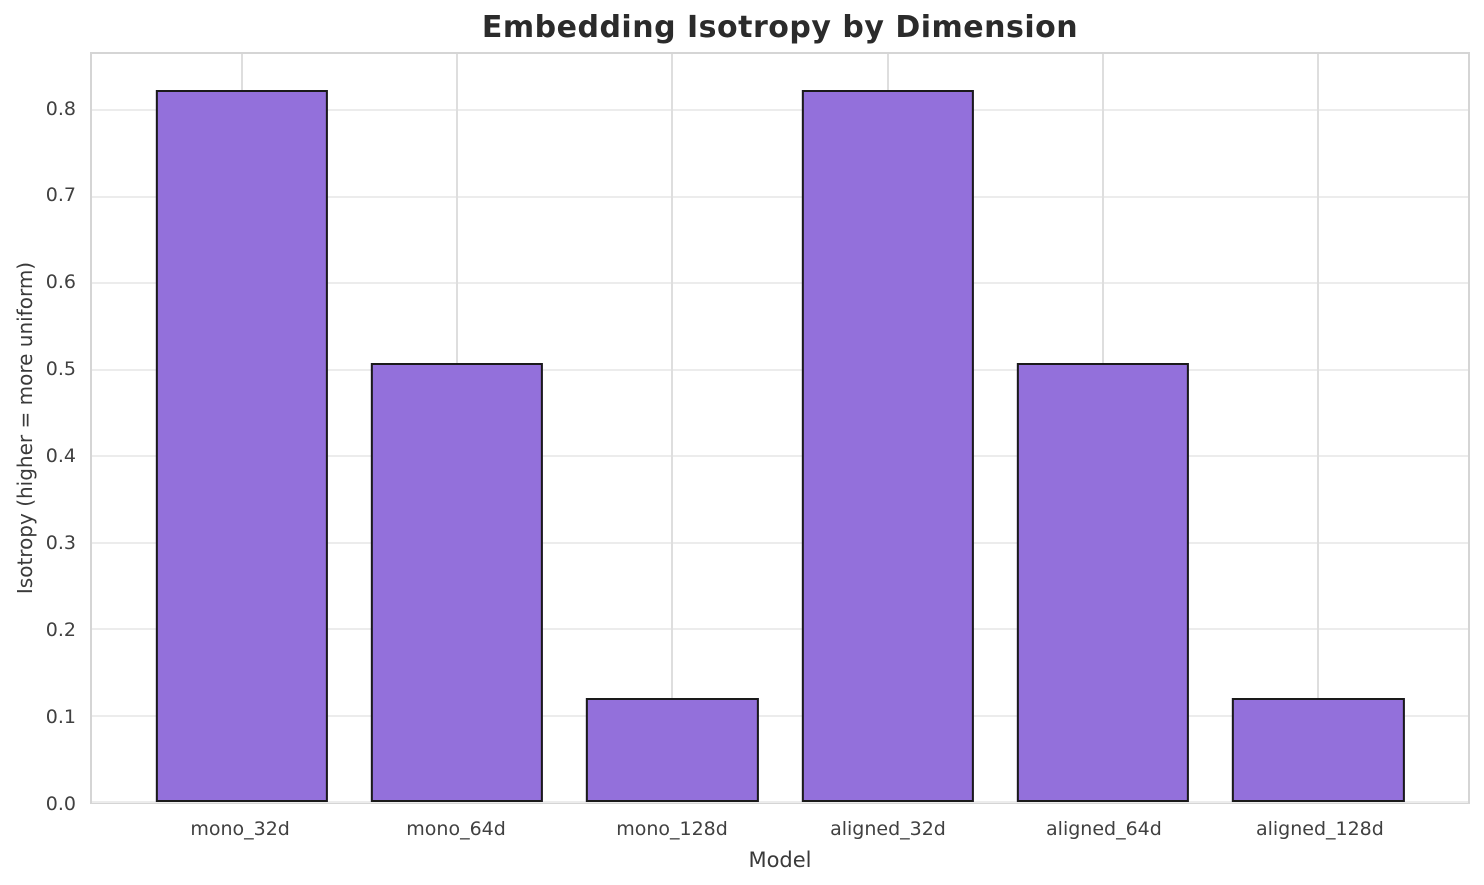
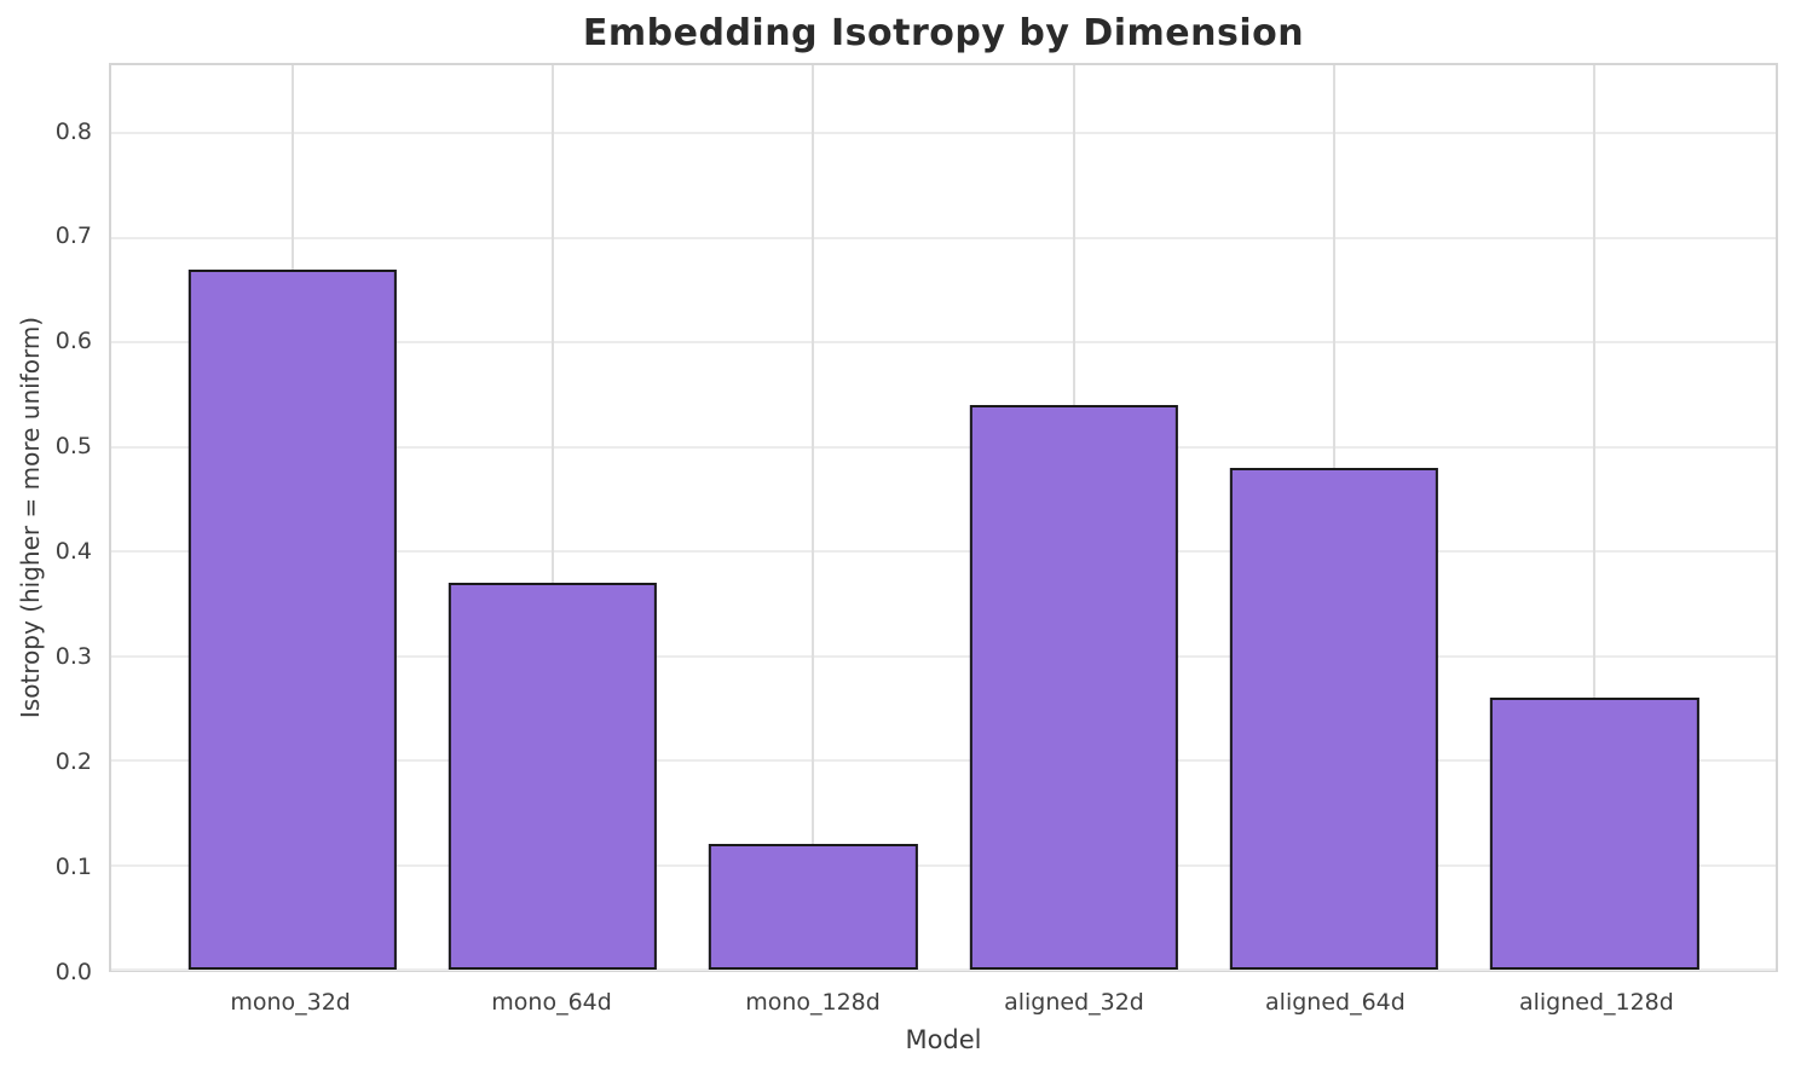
mono_32d: 0.82 -> 0.67
mono_64d: 0.51 -> 0.37
aligned_32d: 0.82 -> 0.54
aligned_64d: 0.51 -> 0.48
aligned_128d: 0.12 -> 0.26
